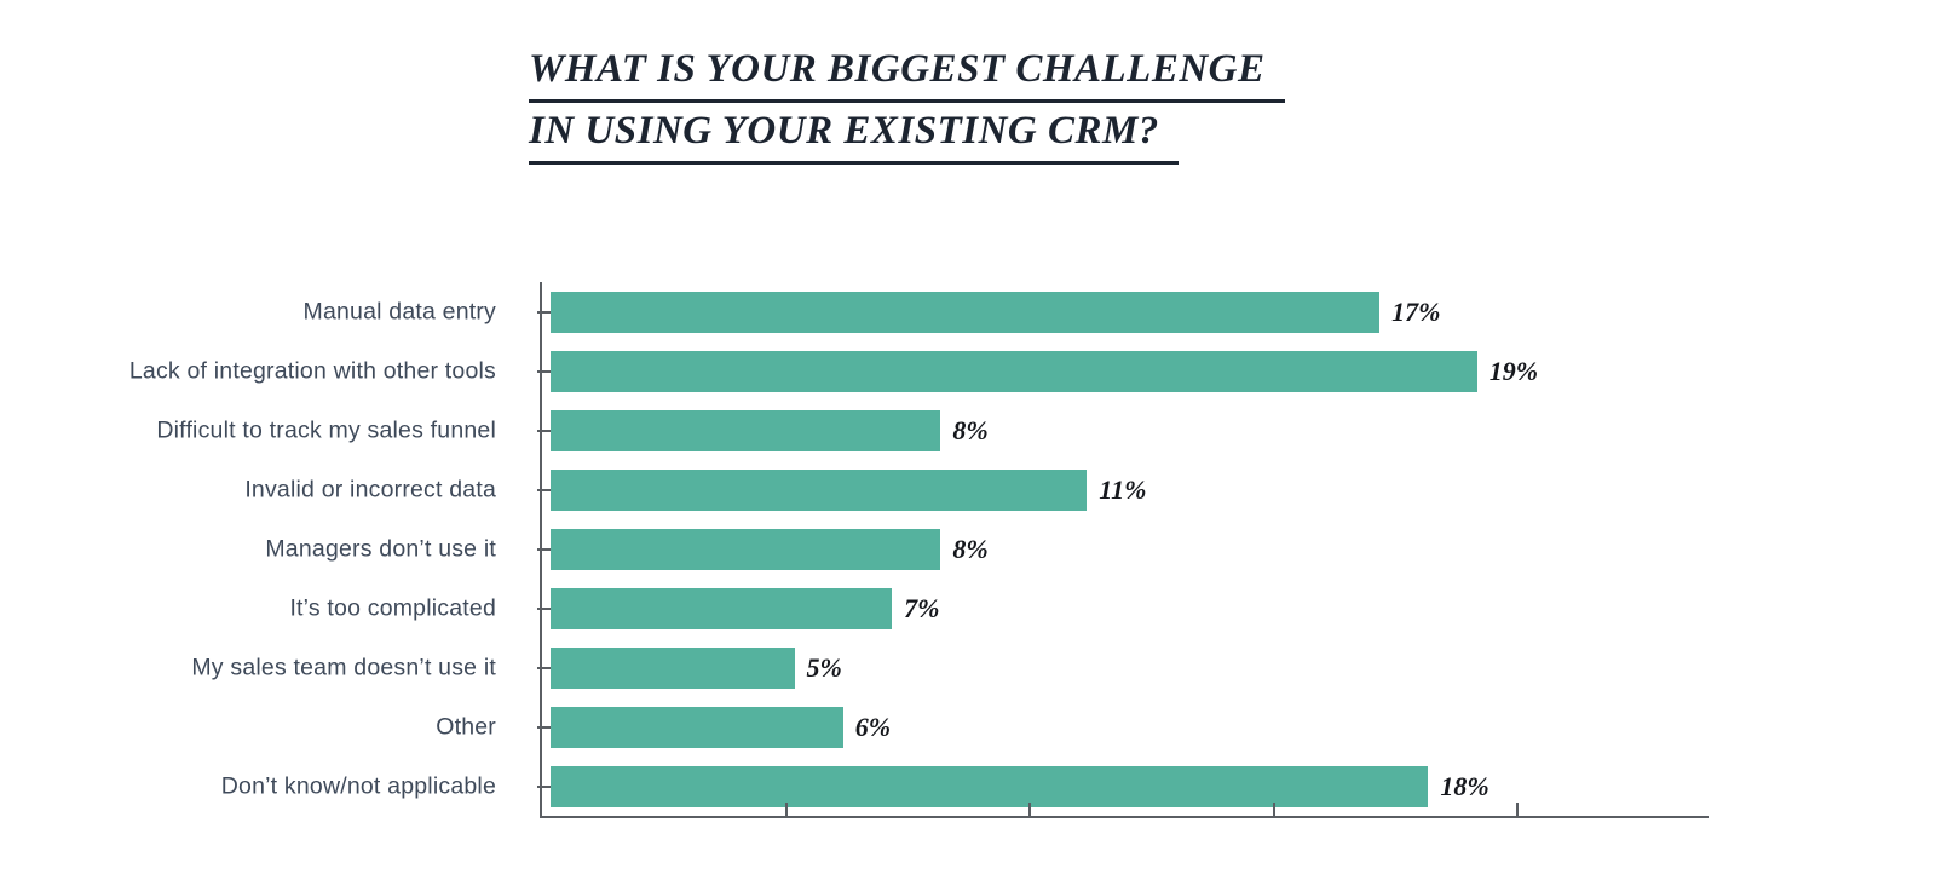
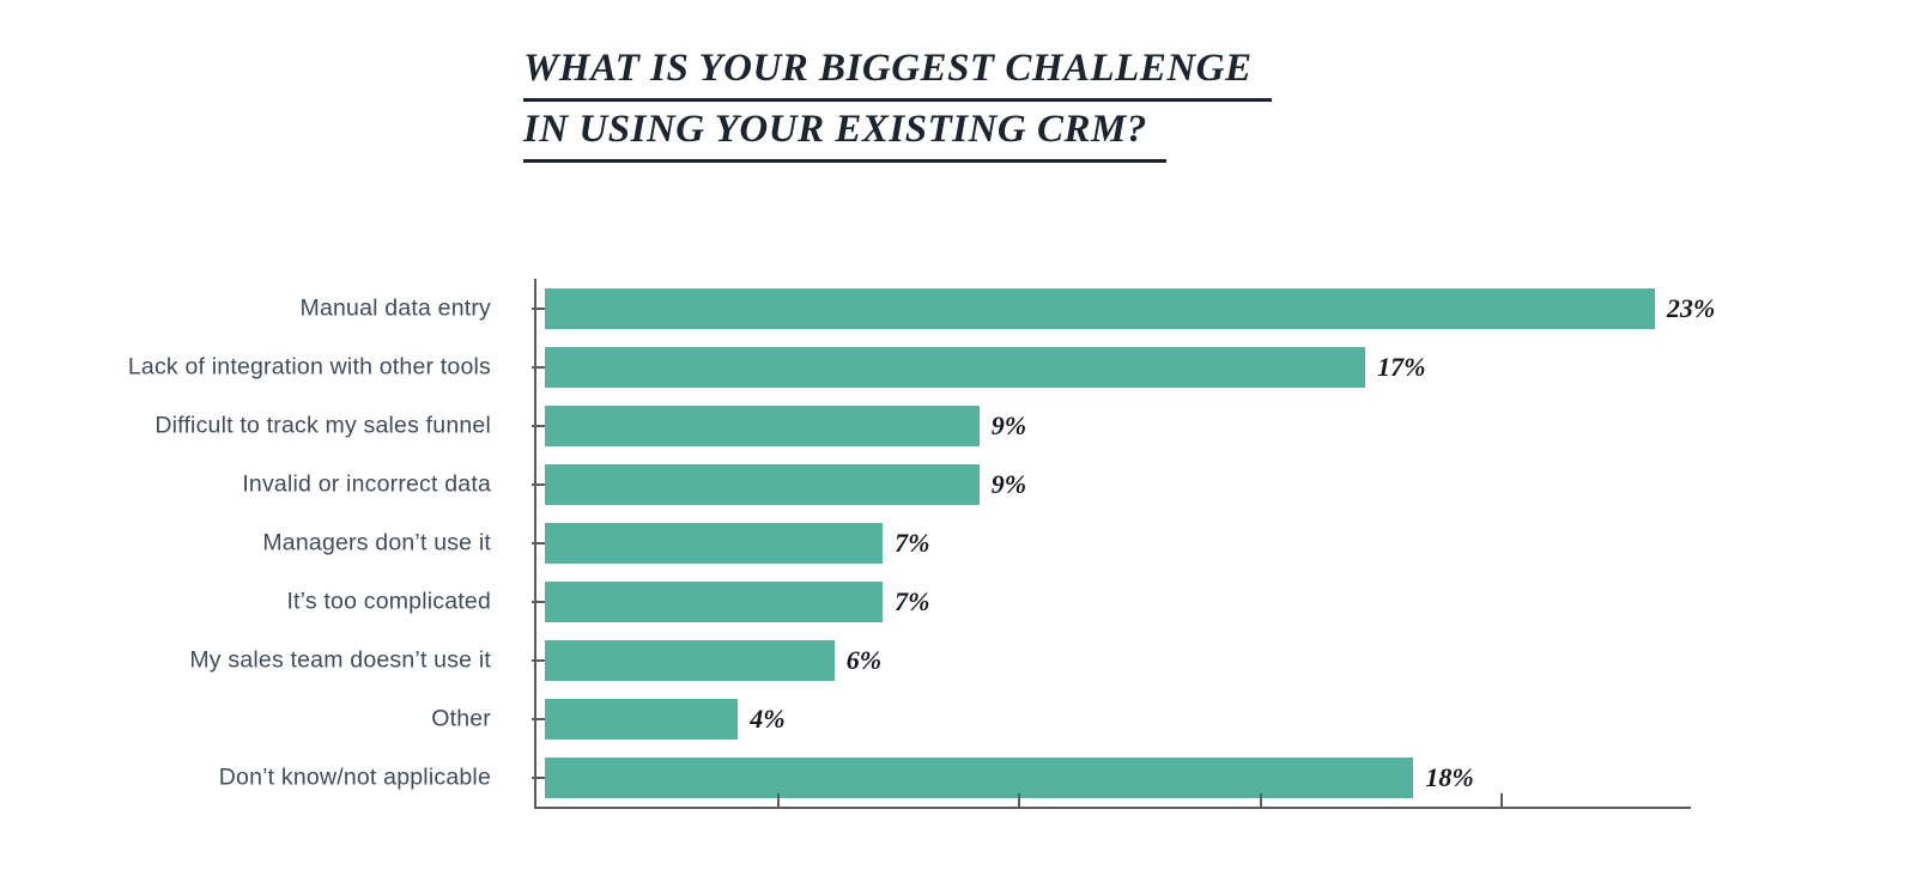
Manual data entry: 17% -> 23%
Lack of integration with other tools: 19% -> 17%
Difficult to track my sales funnel: 8% -> 9%
Invalid or incorrect data: 11% -> 9%
Managers don’t use it: 8% -> 7%
My sales team doesn’t use it: 5% -> 6%
Other: 6% -> 4%
